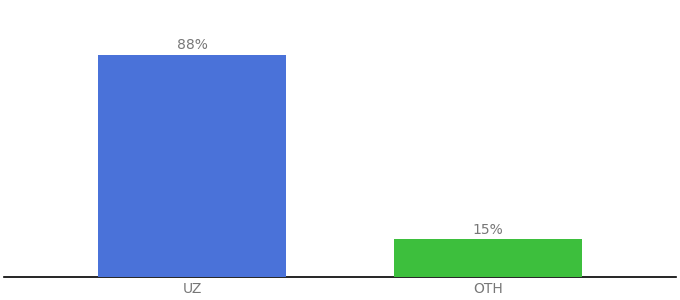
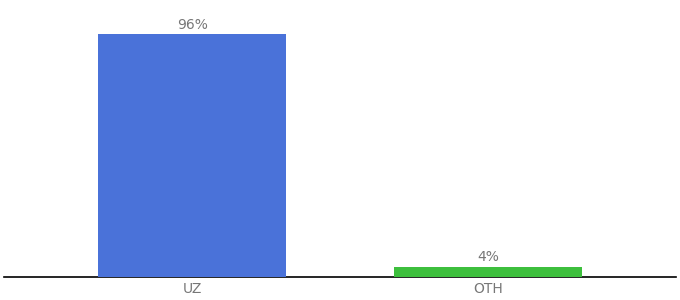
UZ: 88% -> 96%
OTH: 15% -> 4%
